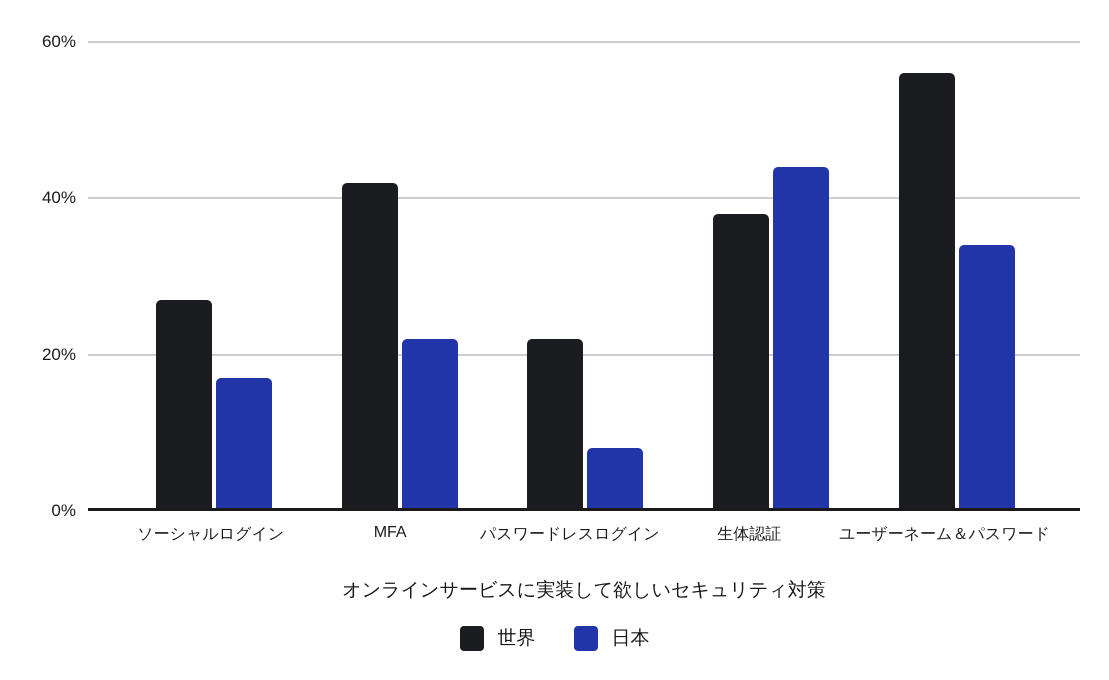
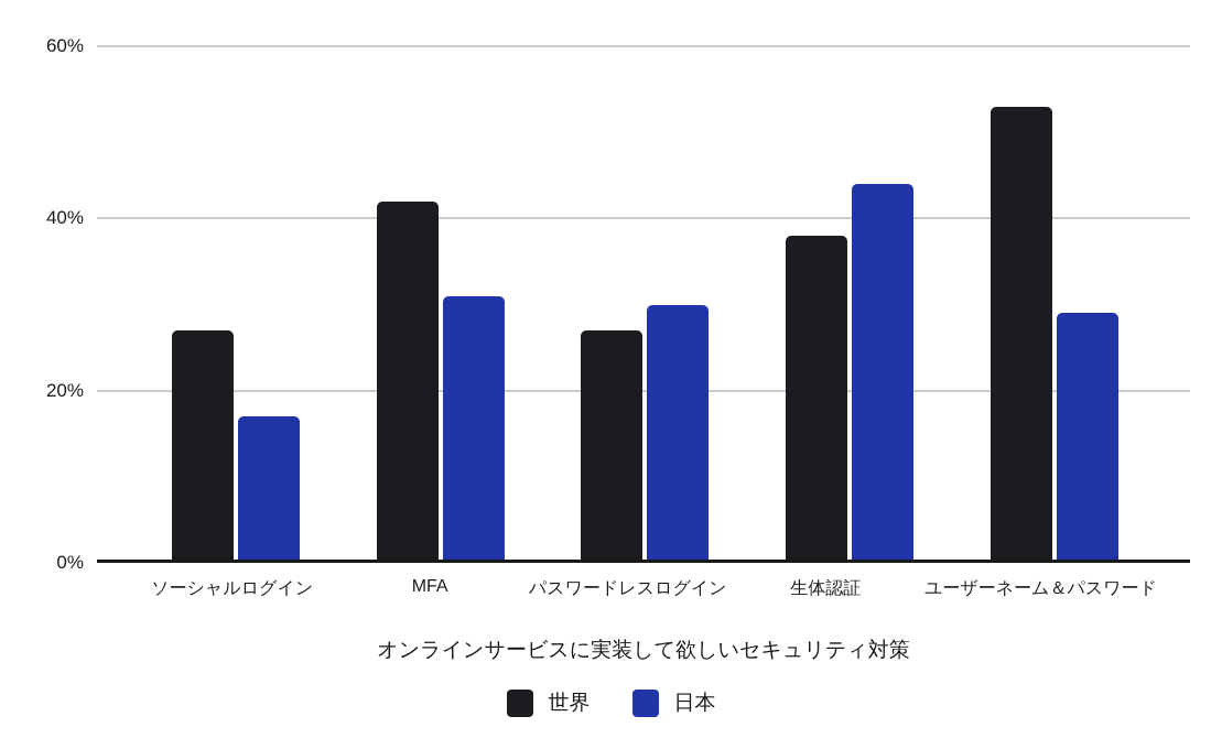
日本/MFA: 22% -> 31%
世界/パスワードレスログイン: 22% -> 27%
日本/パスワードレスログイン: 8% -> 30%
世界/ユーザーネーム＆パスワード: 56% -> 53%
日本/ユーザーネーム＆パスワード: 34% -> 29%
